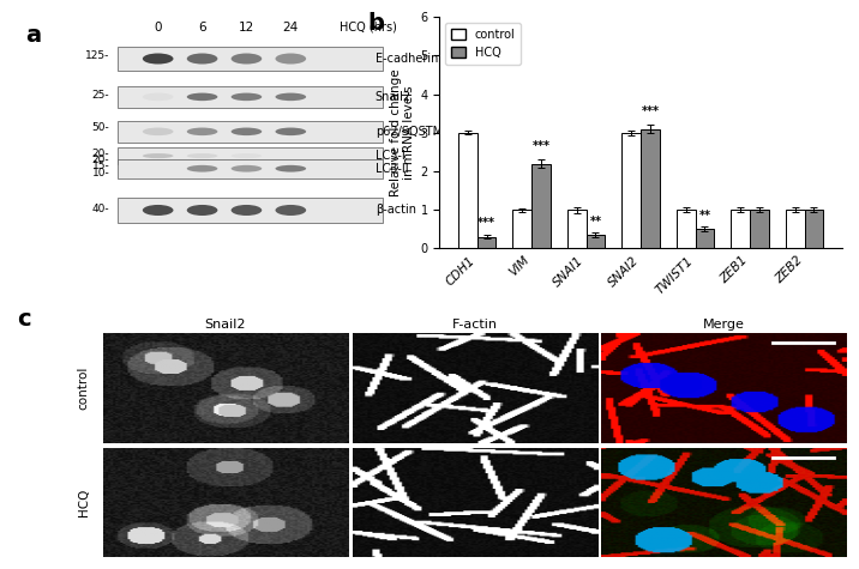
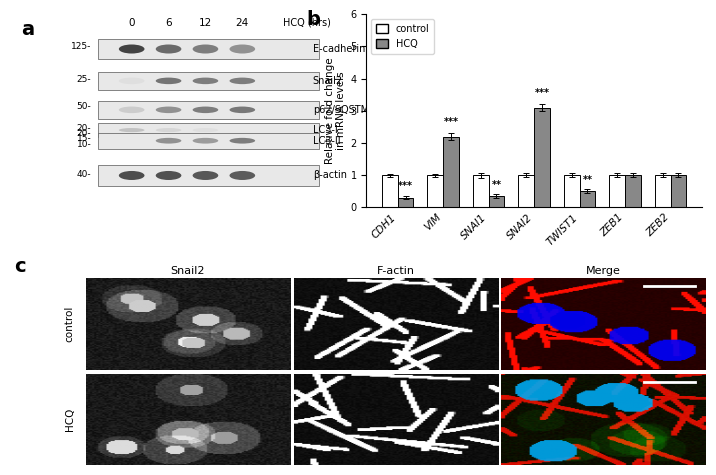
control/CDH1: 3 -> 1
control/SNAI2: 3 -> 1
